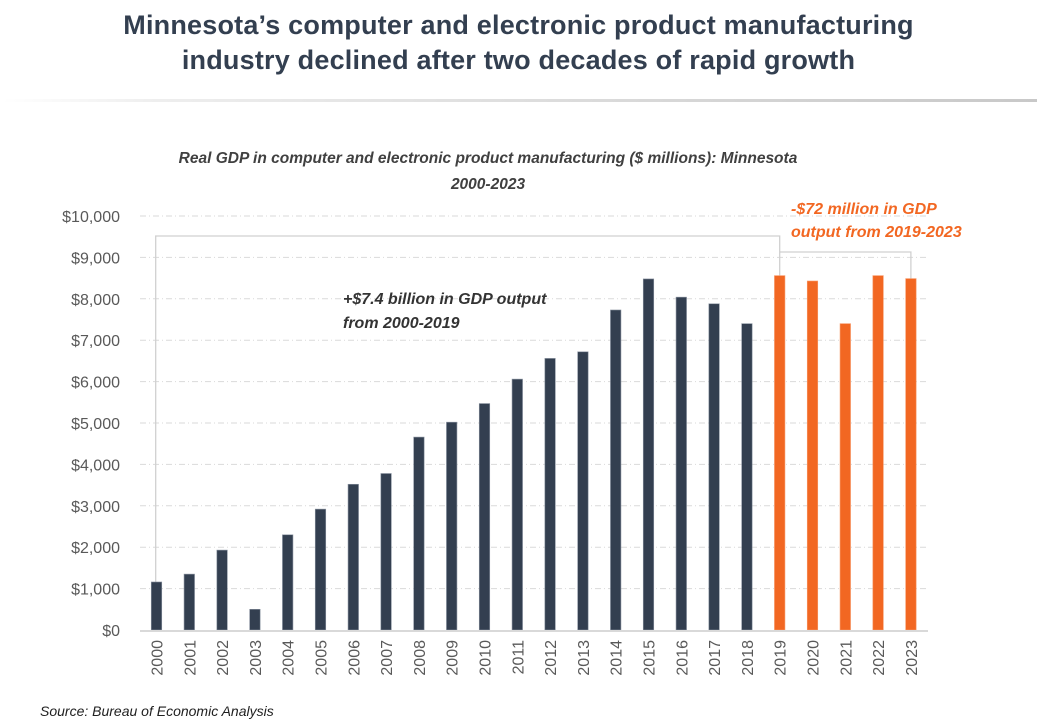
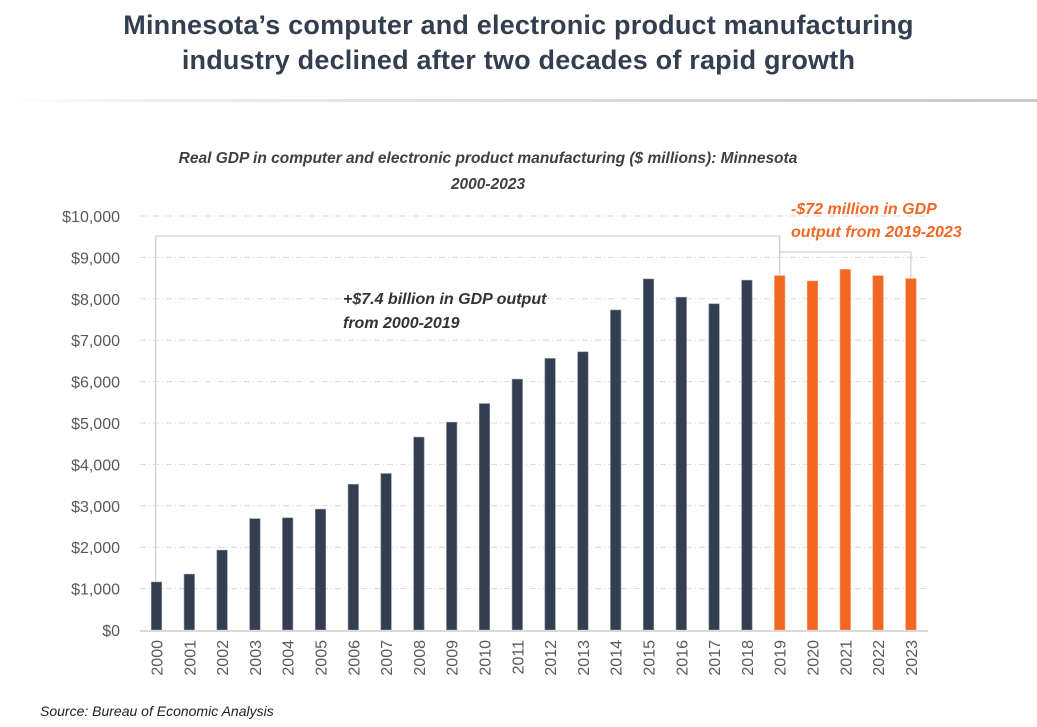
2003: $500 -> $2700
2004: $2300 -> $2700
2018: $7400 -> $8400
2021: $7400 -> $8700
